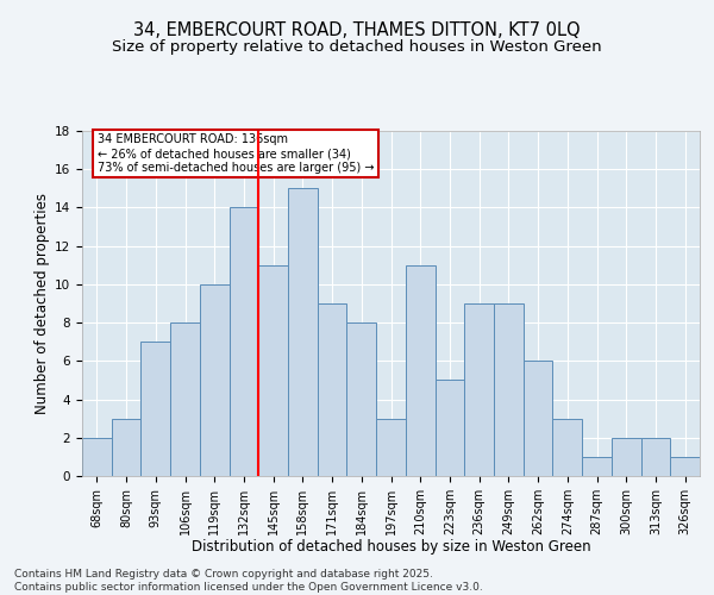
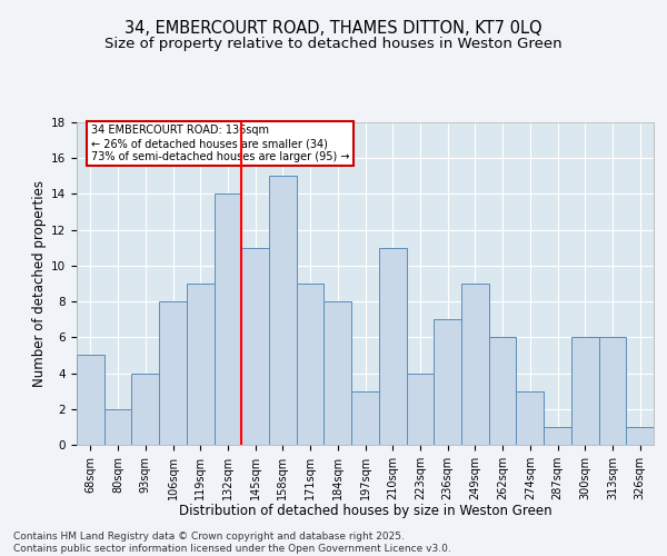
68sqm: 2 -> 5
80sqm: 3 -> 2
93sqm: 7 -> 4
119sqm: 10 -> 9
223sqm: 5 -> 4
236sqm: 9 -> 7
300sqm: 2 -> 6
313sqm: 2 -> 6
